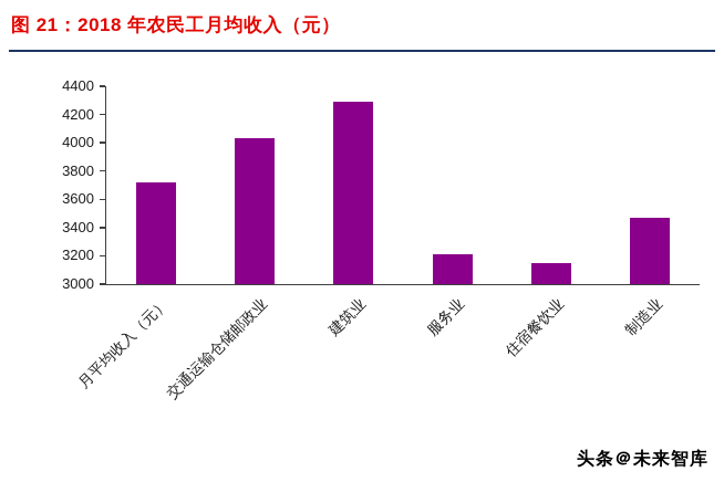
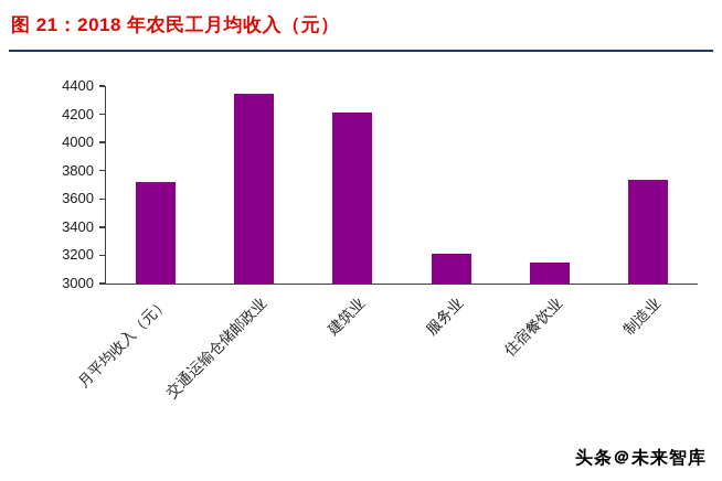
交通运输仓储邮政业: 4030 -> 4340
建筑业: 4290 -> 4210
制造业: 3470 -> 3730
